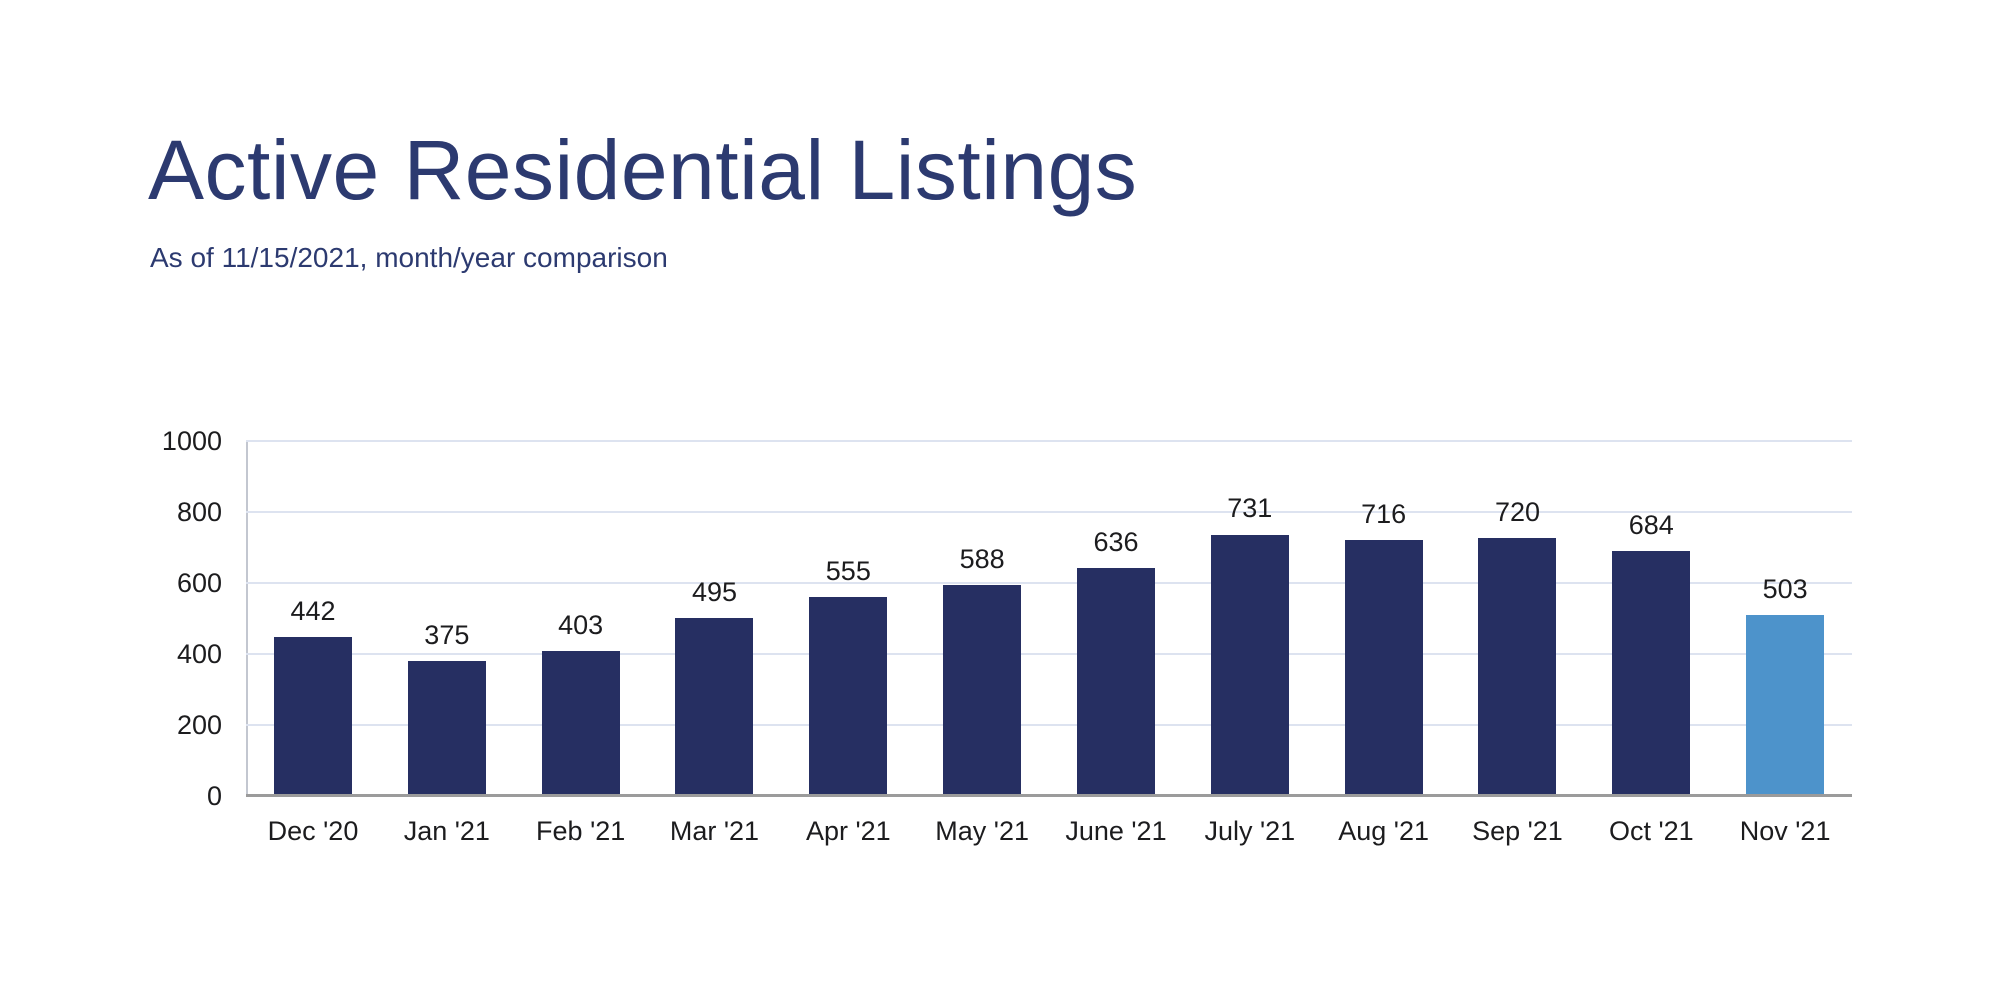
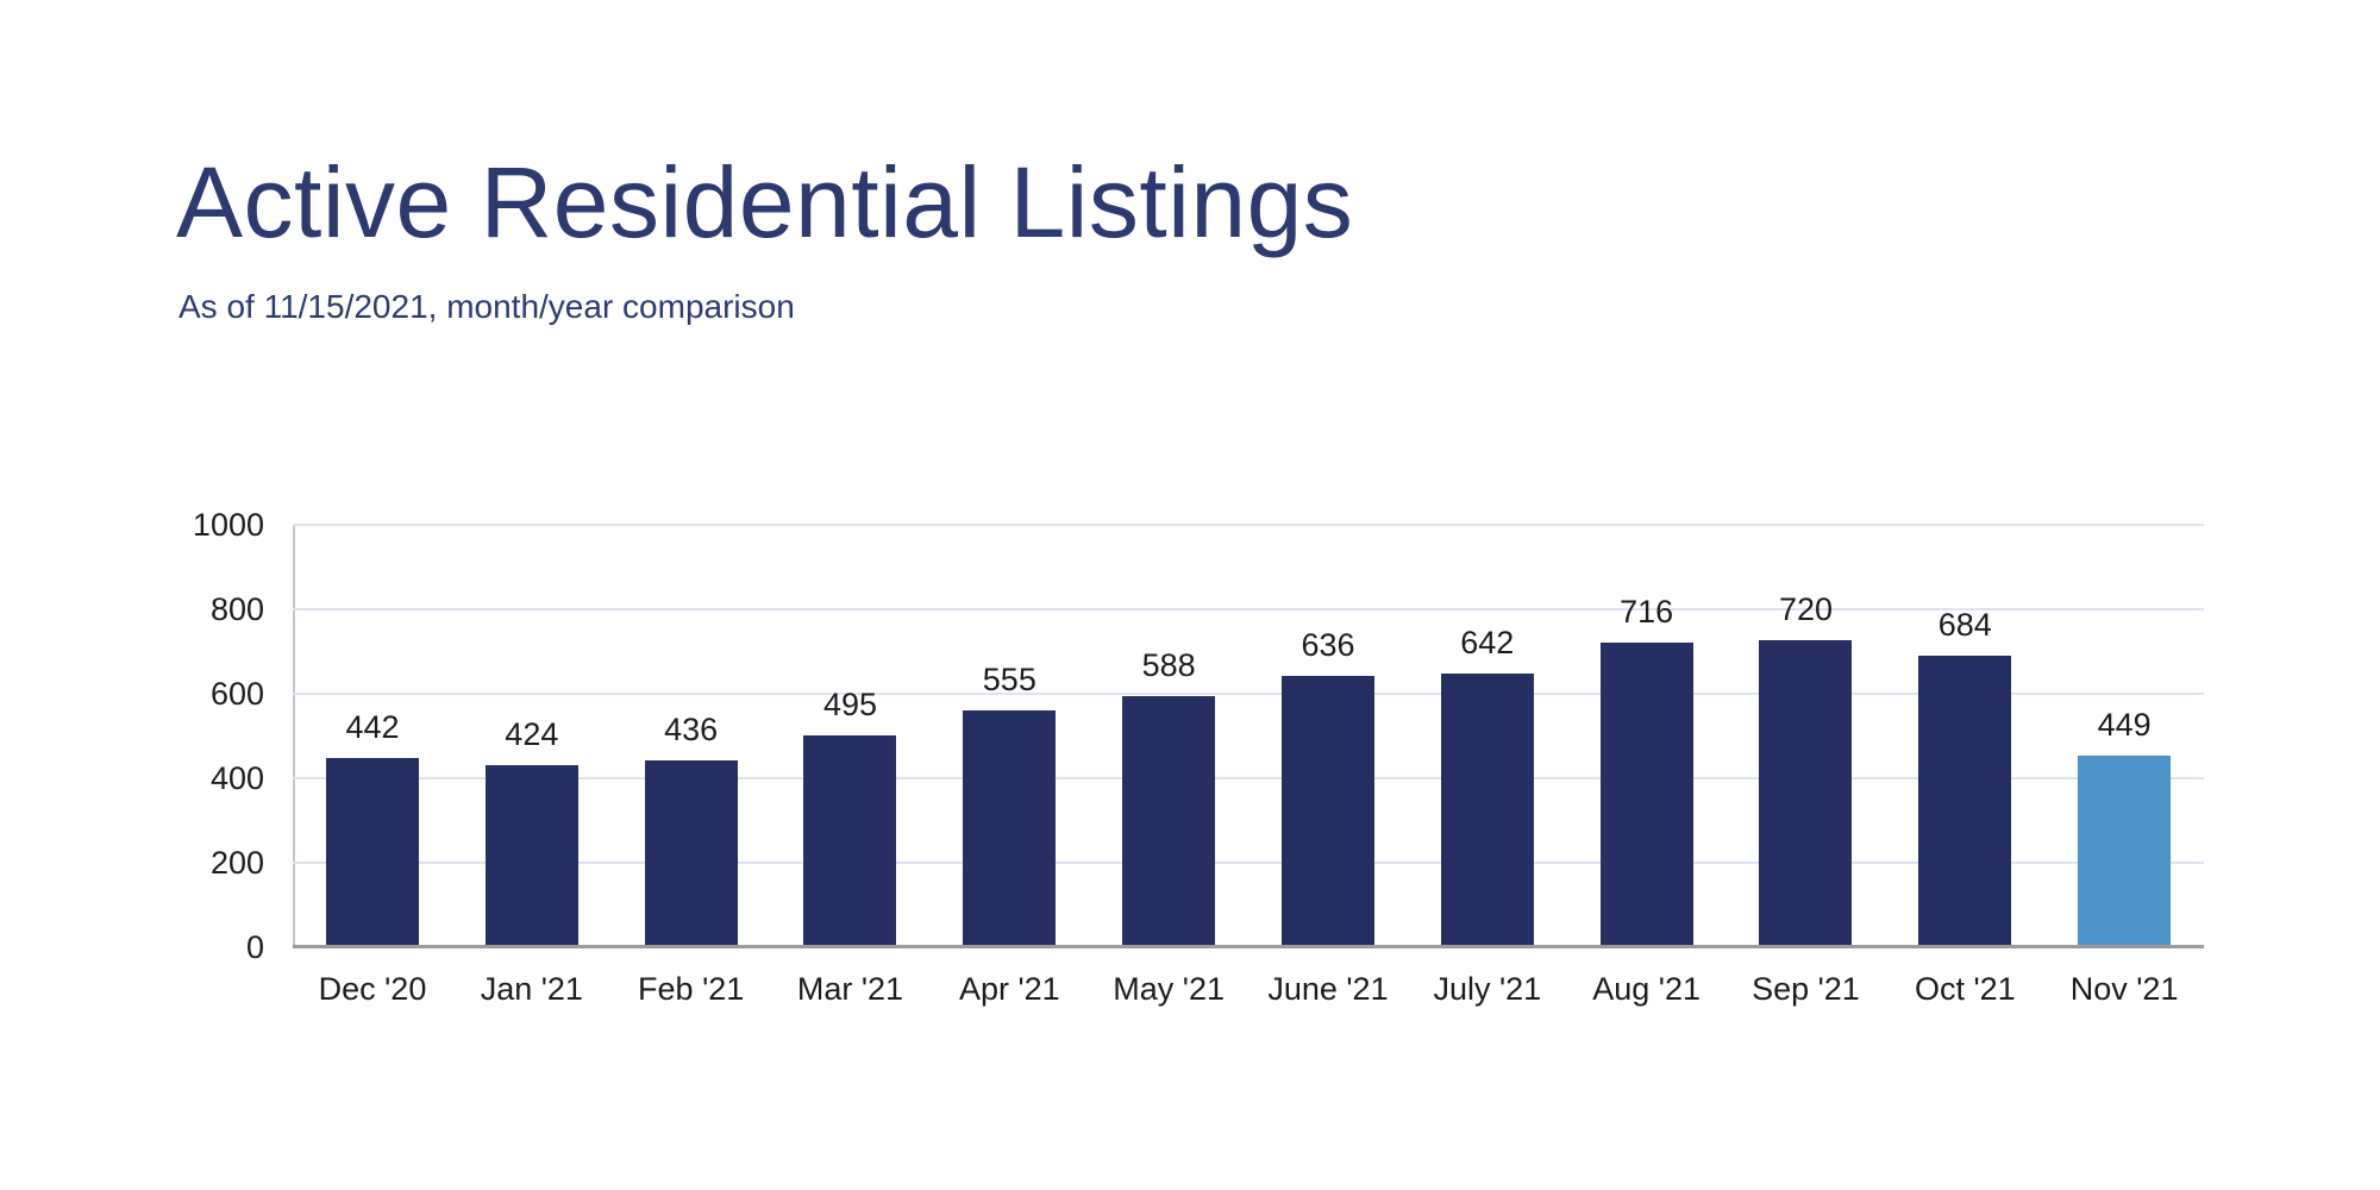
Jan '21: 375 -> 424
Feb '21: 403 -> 436
July '21: 731 -> 642
Nov '21: 503 -> 449
